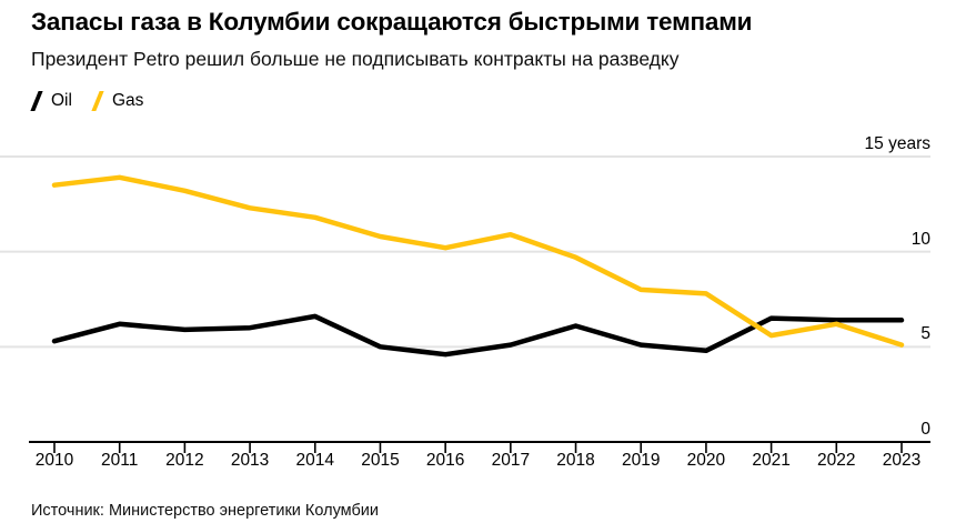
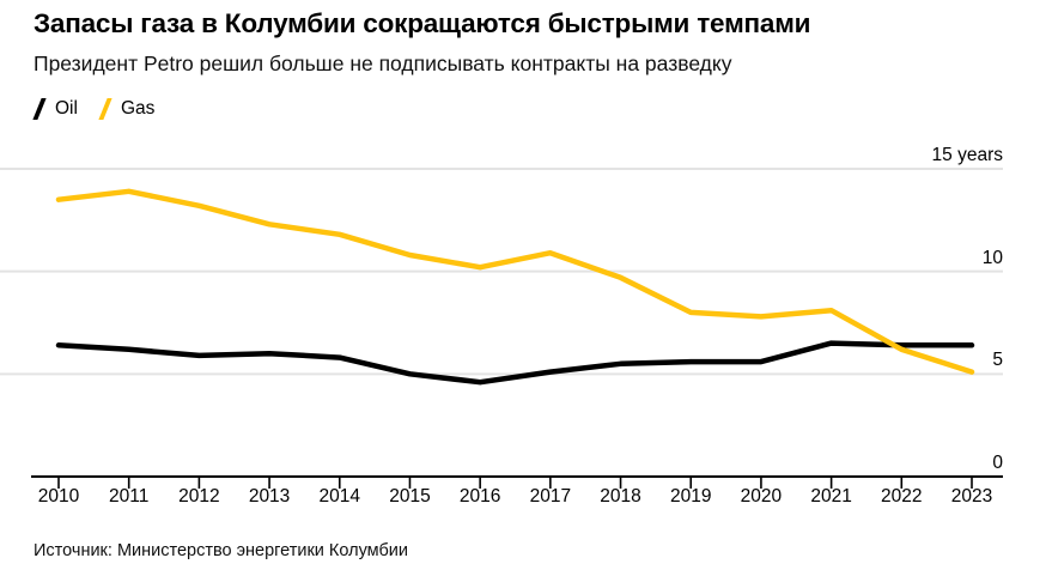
Oil/2010: 5.3 -> 6.4
Oil/2014: 6.6 -> 5.8
Oil/2018: 6.1 -> 5.5
Oil/2019: 5.1 -> 5.6
Oil/2020: 4.8 -> 5.6
Gas/2021: 5.6 -> 8.1
